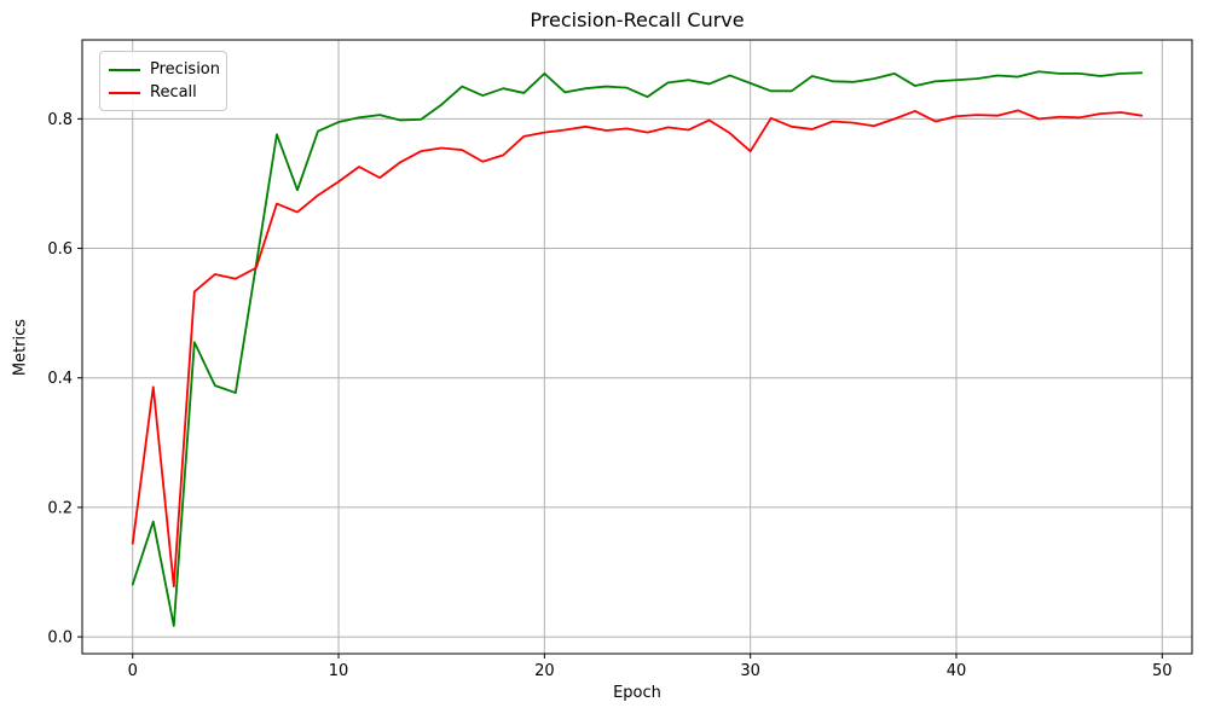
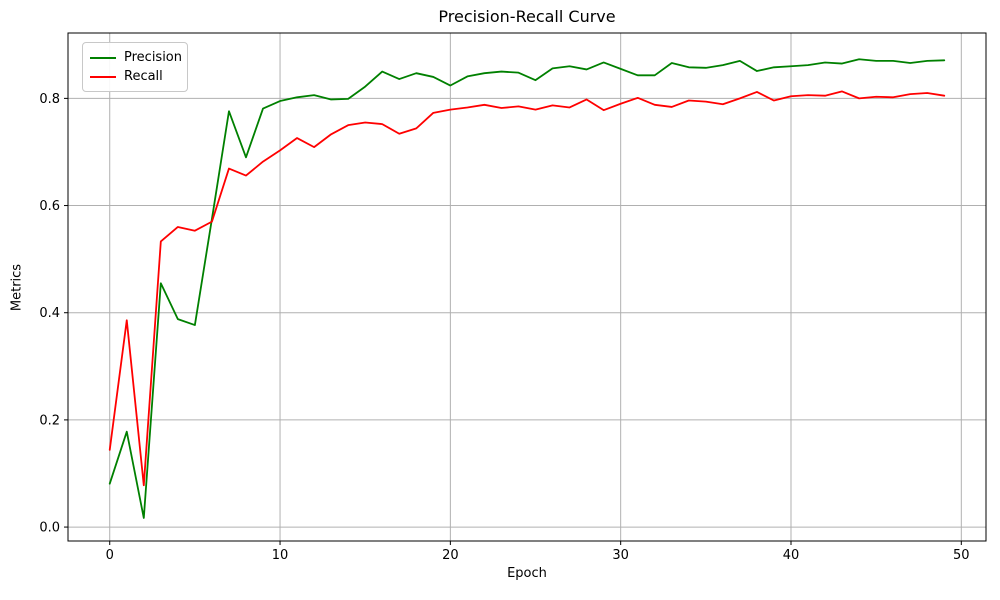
Precision/20: 0.87 -> 0.82
Recall/30: 0.75 -> 0.79
